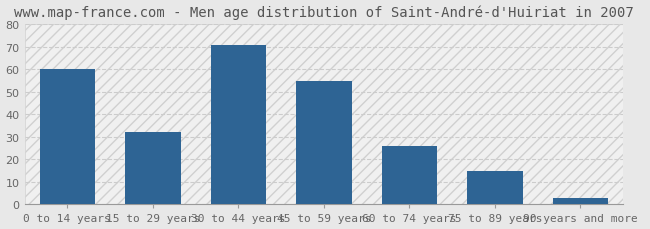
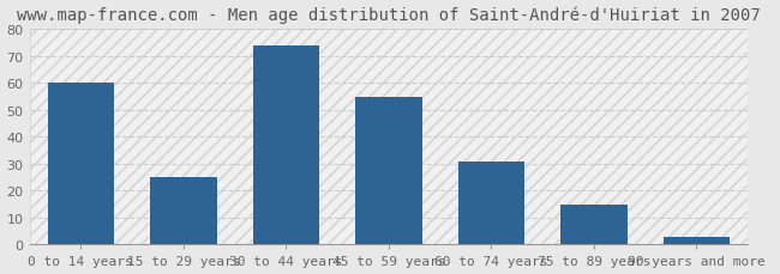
15 to 29 years: 32 -> 25
30 to 44 years: 71 -> 74
60 to 74 years: 26 -> 31
